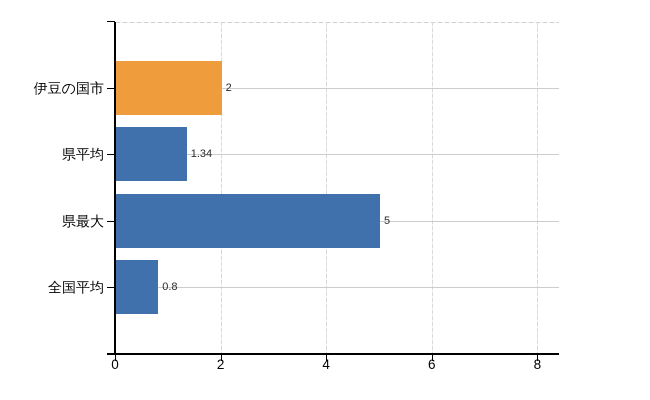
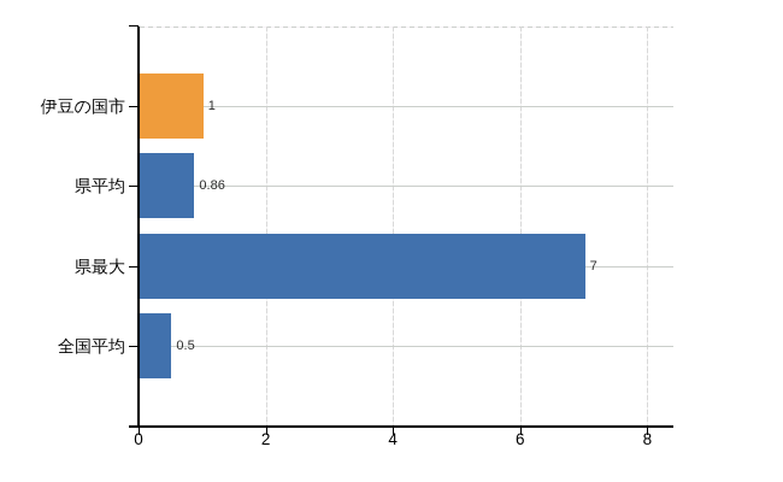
伊豆の国市: 2 -> 1
県平均: 1.34 -> 0.86
県最大: 5 -> 7
全国平均: 0.8 -> 0.5
